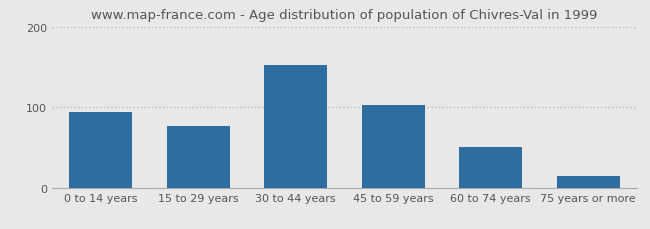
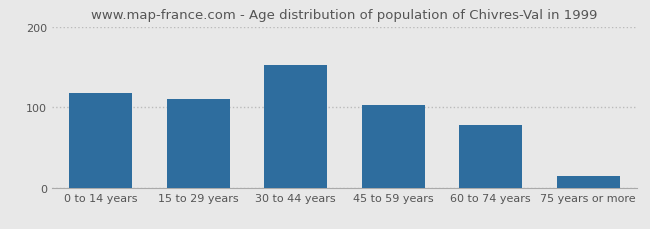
0 to 14 years: 94 -> 118
15 to 29 years: 76 -> 110
60 to 74 years: 50 -> 78
